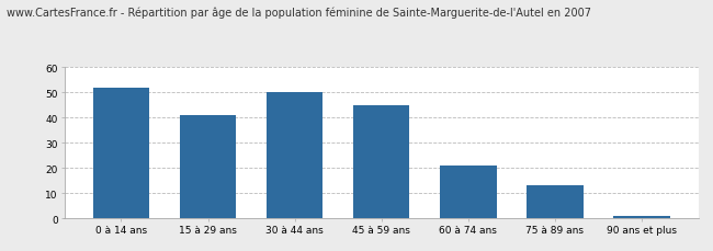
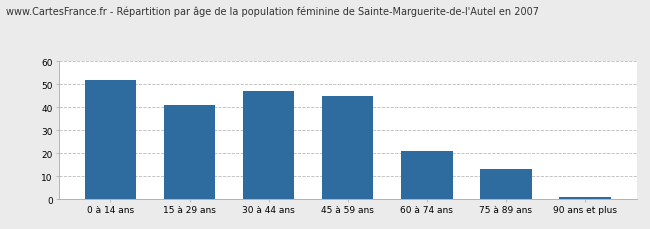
30 à 44 ans: 50 -> 47
